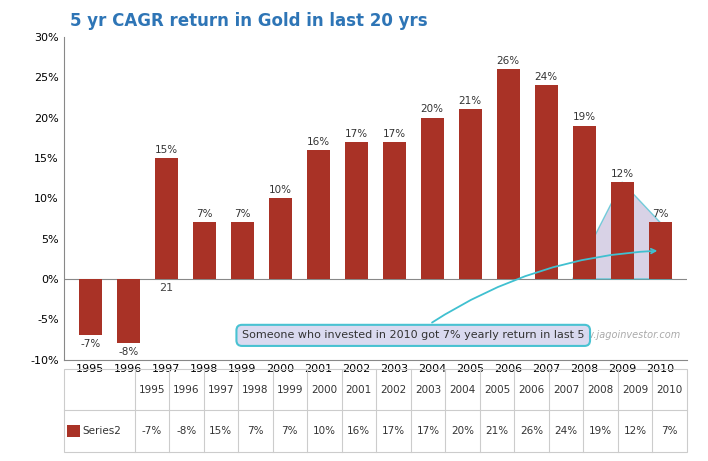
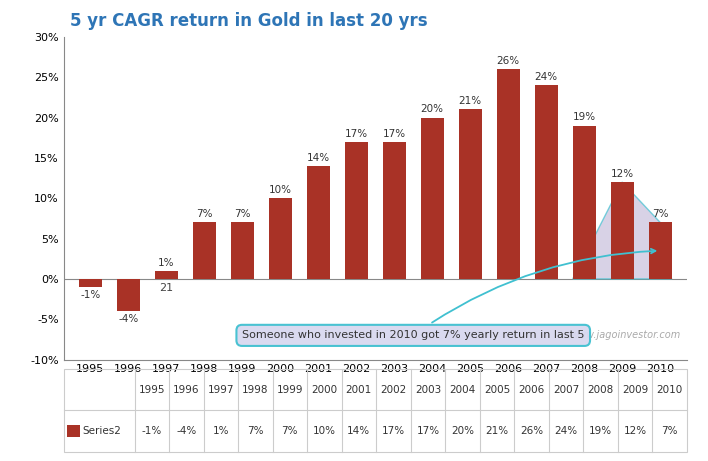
1995: -7% -> -1%
1996: -8% -> -4%
1997: 15% -> 1%
2001: 16% -> 14%
